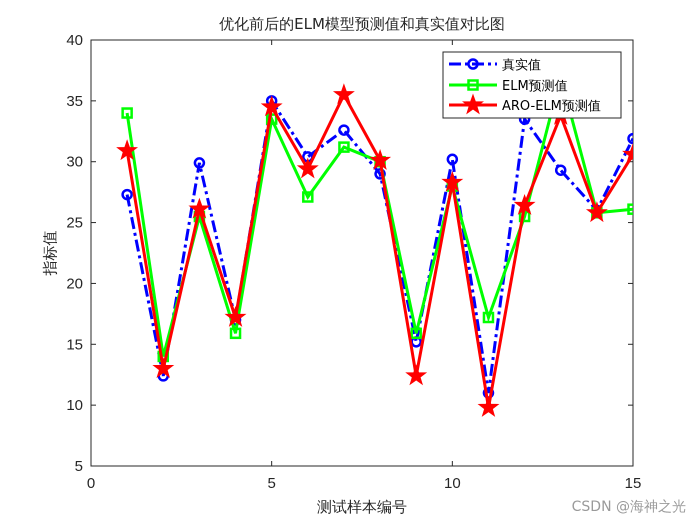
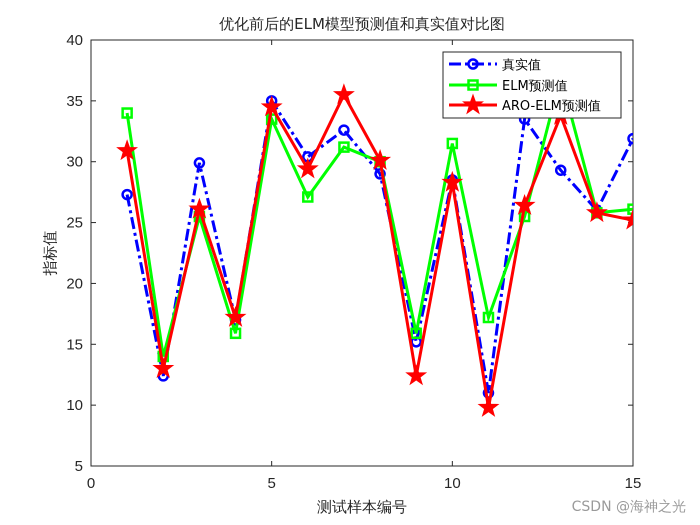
真实值/10: 30.2 -> 28.5
ELM预测值/10: 28.0 -> 31.5
ARO-ELM预测值/15: 30.6 -> 25.2
